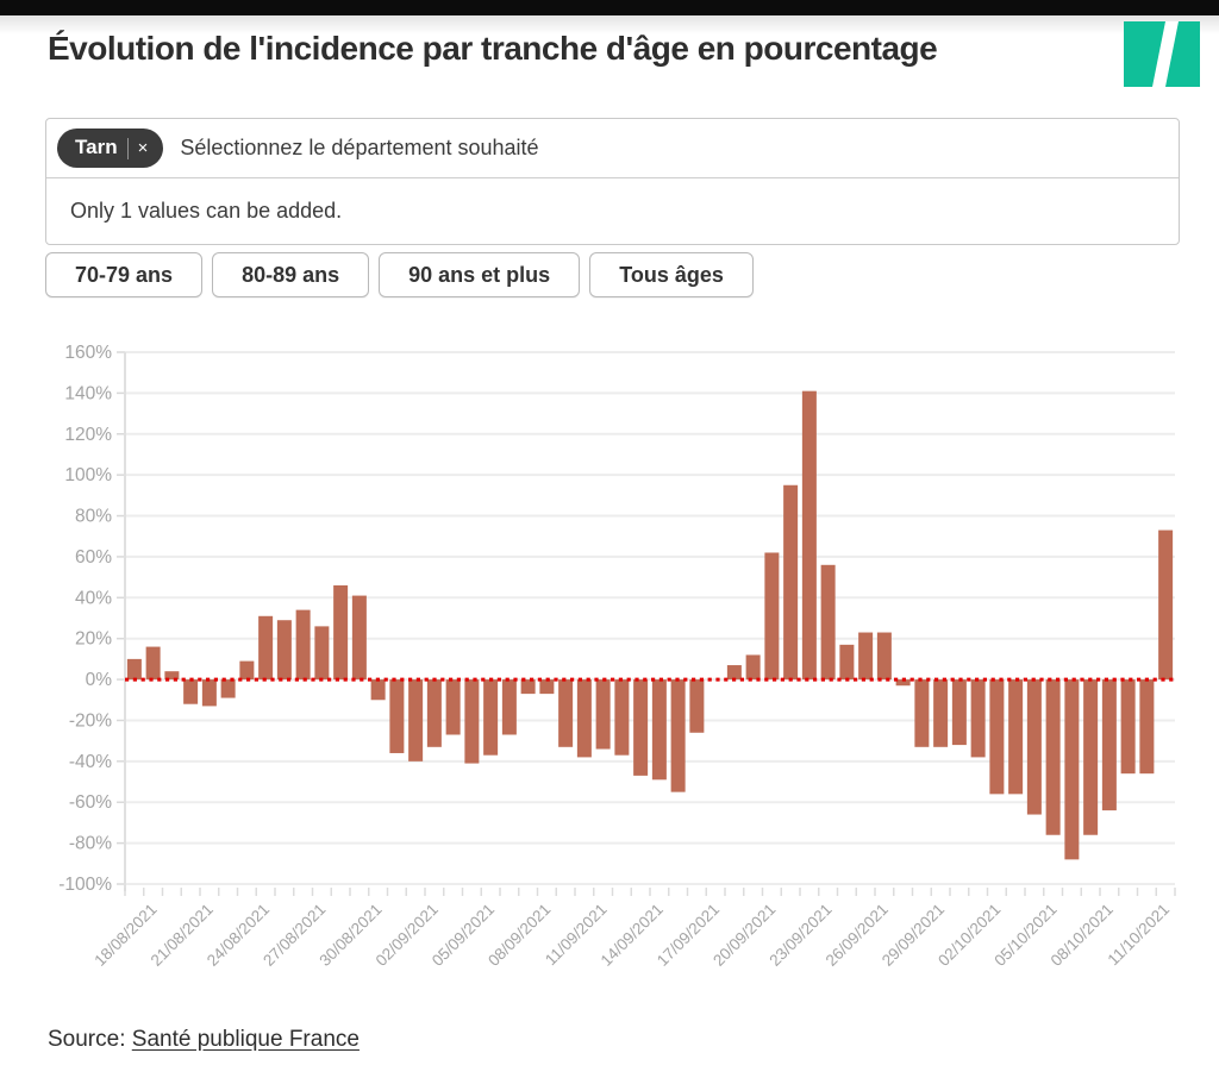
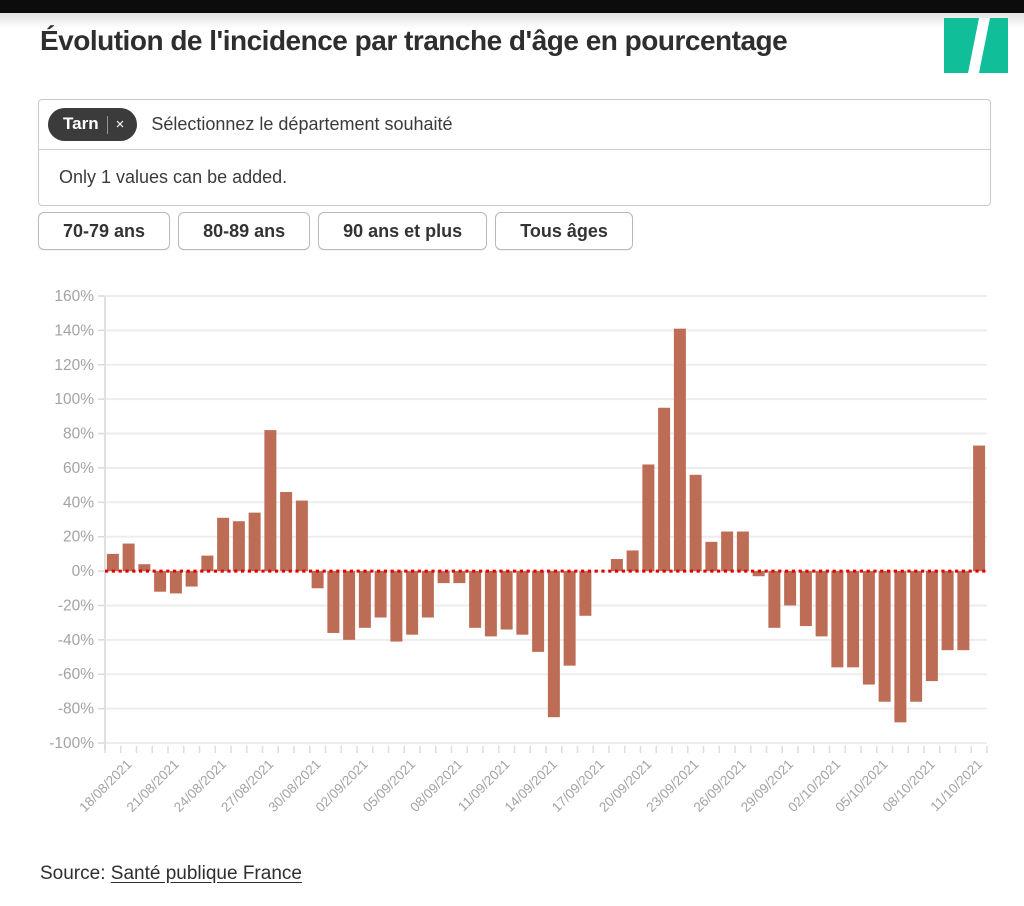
27/08/2021: 26% -> 82%
14/09/2021: -49% -> -85%
29/09/2021: -33% -> -20%
